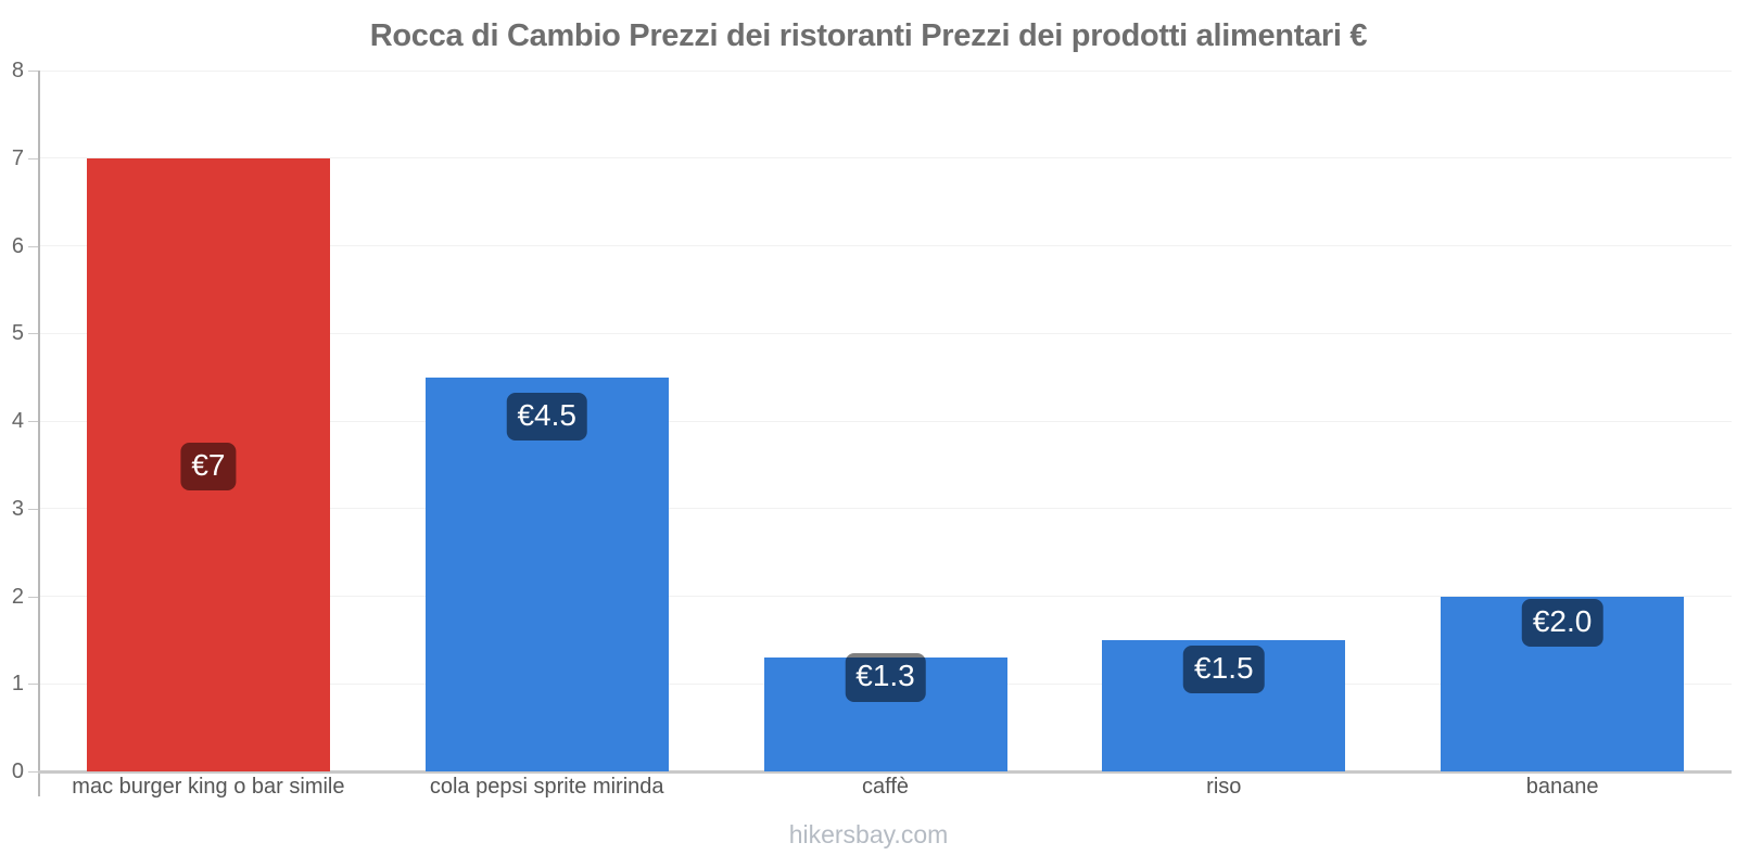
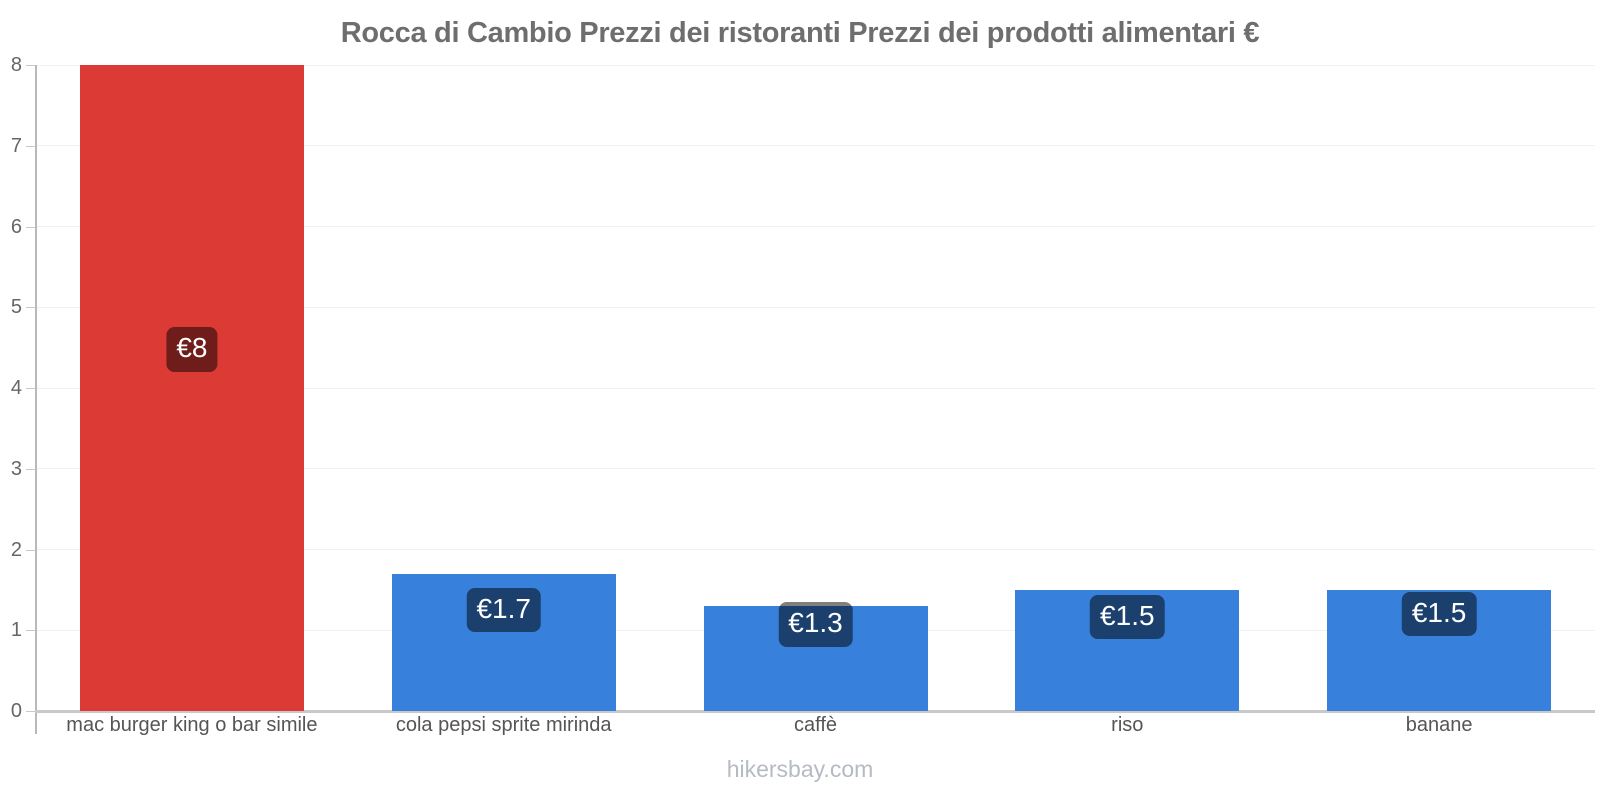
mac burger king o bar simile: €7 -> €8
cola pepsi sprite mirinda: €4.5 -> €1.7
banane: €2.0 -> €1.5
